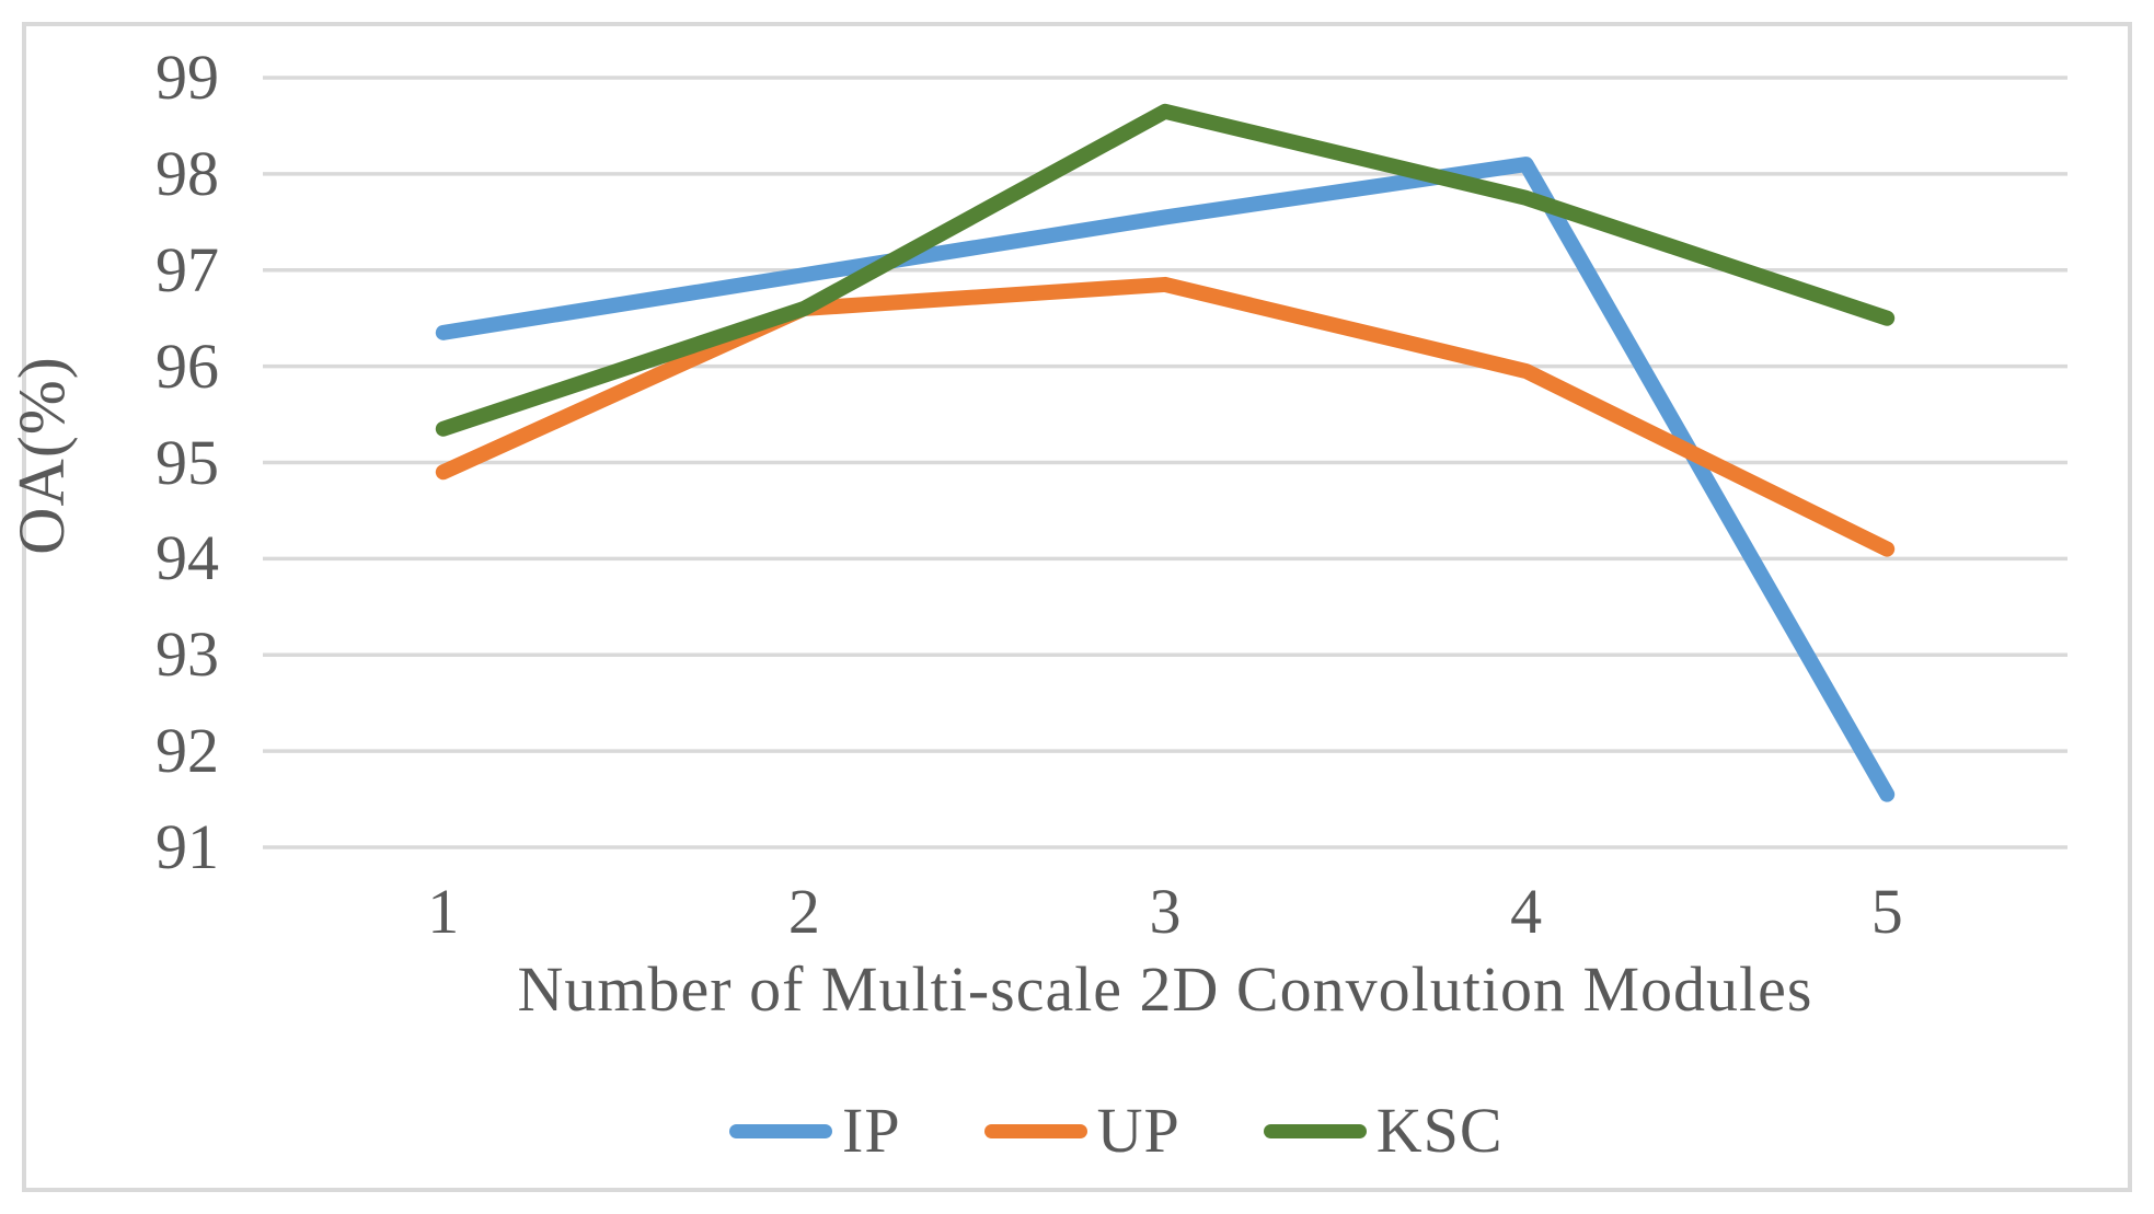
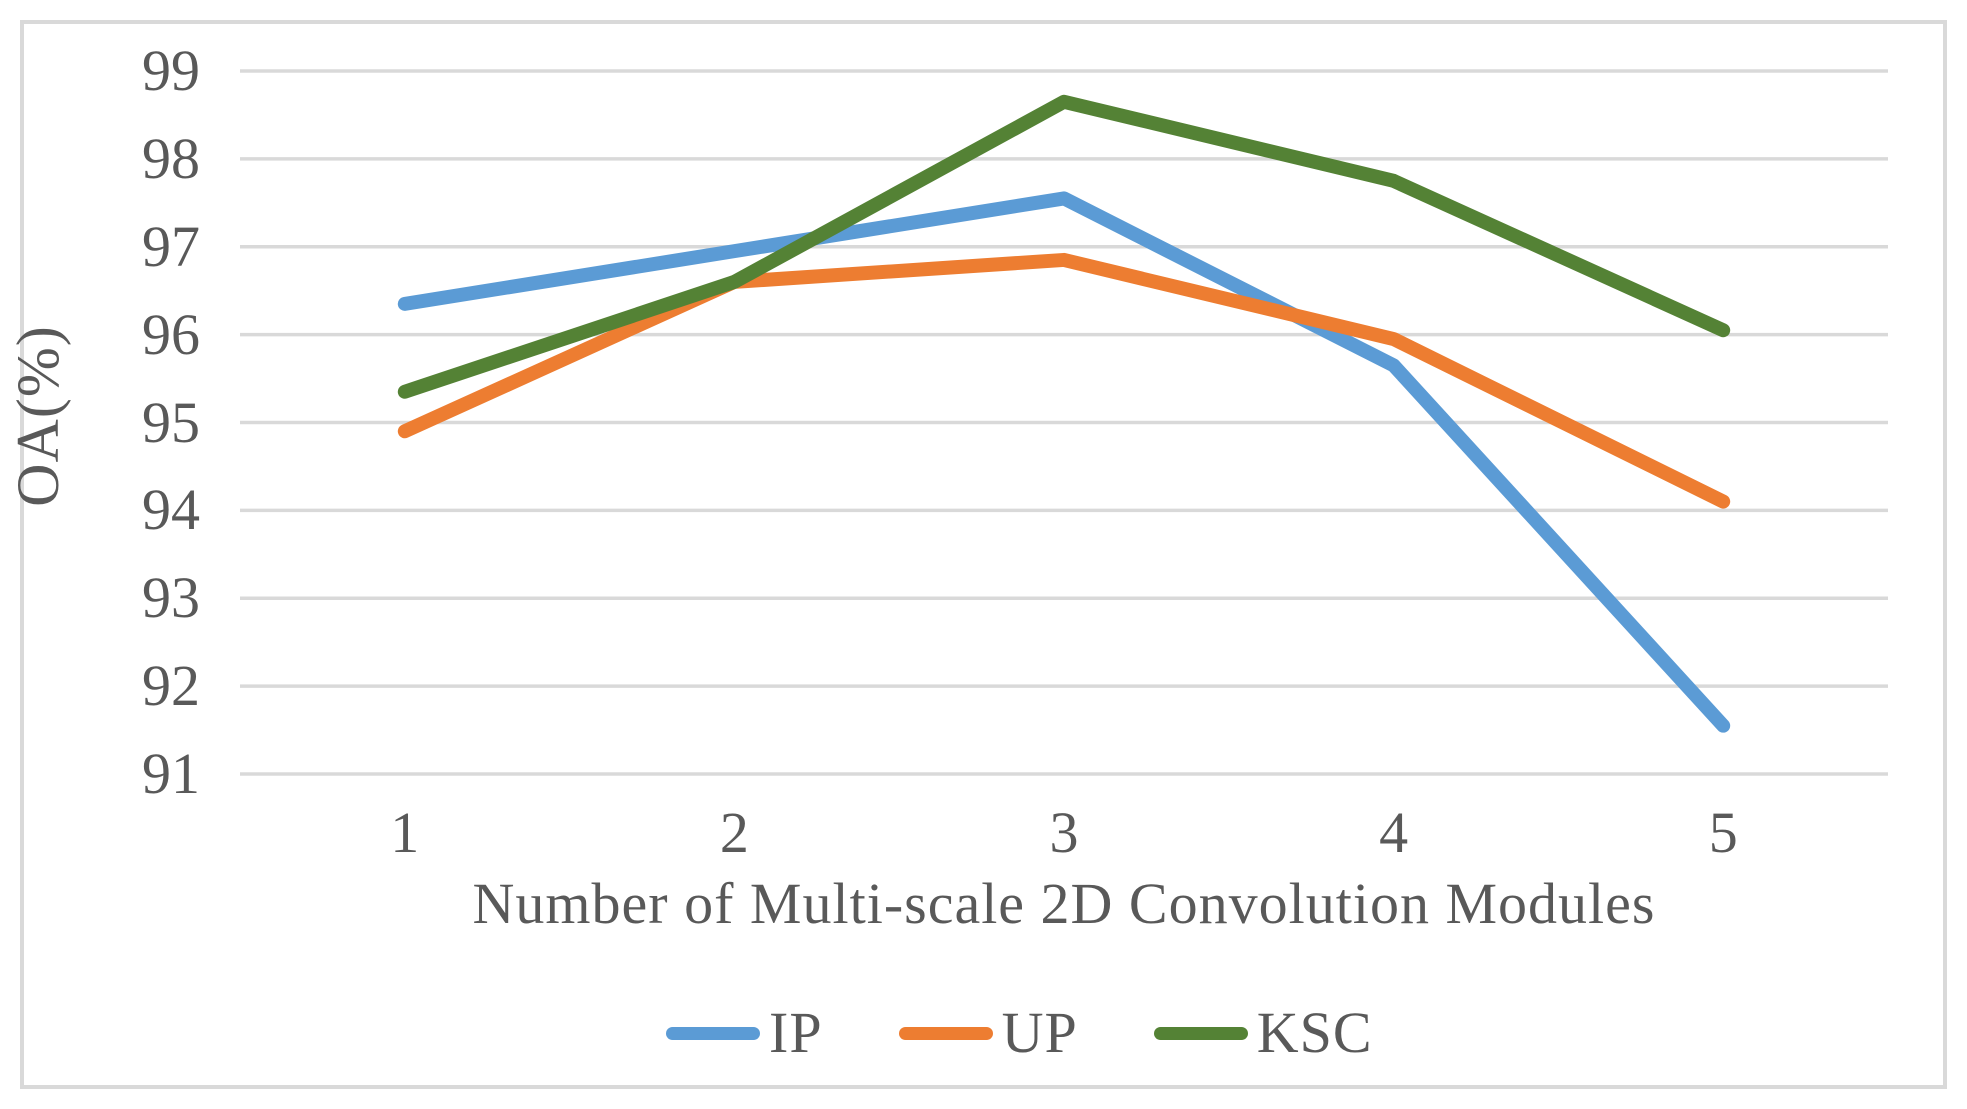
IP/4: 98.1 -> 95.7
KSC/5: 96.5 -> 96.0
